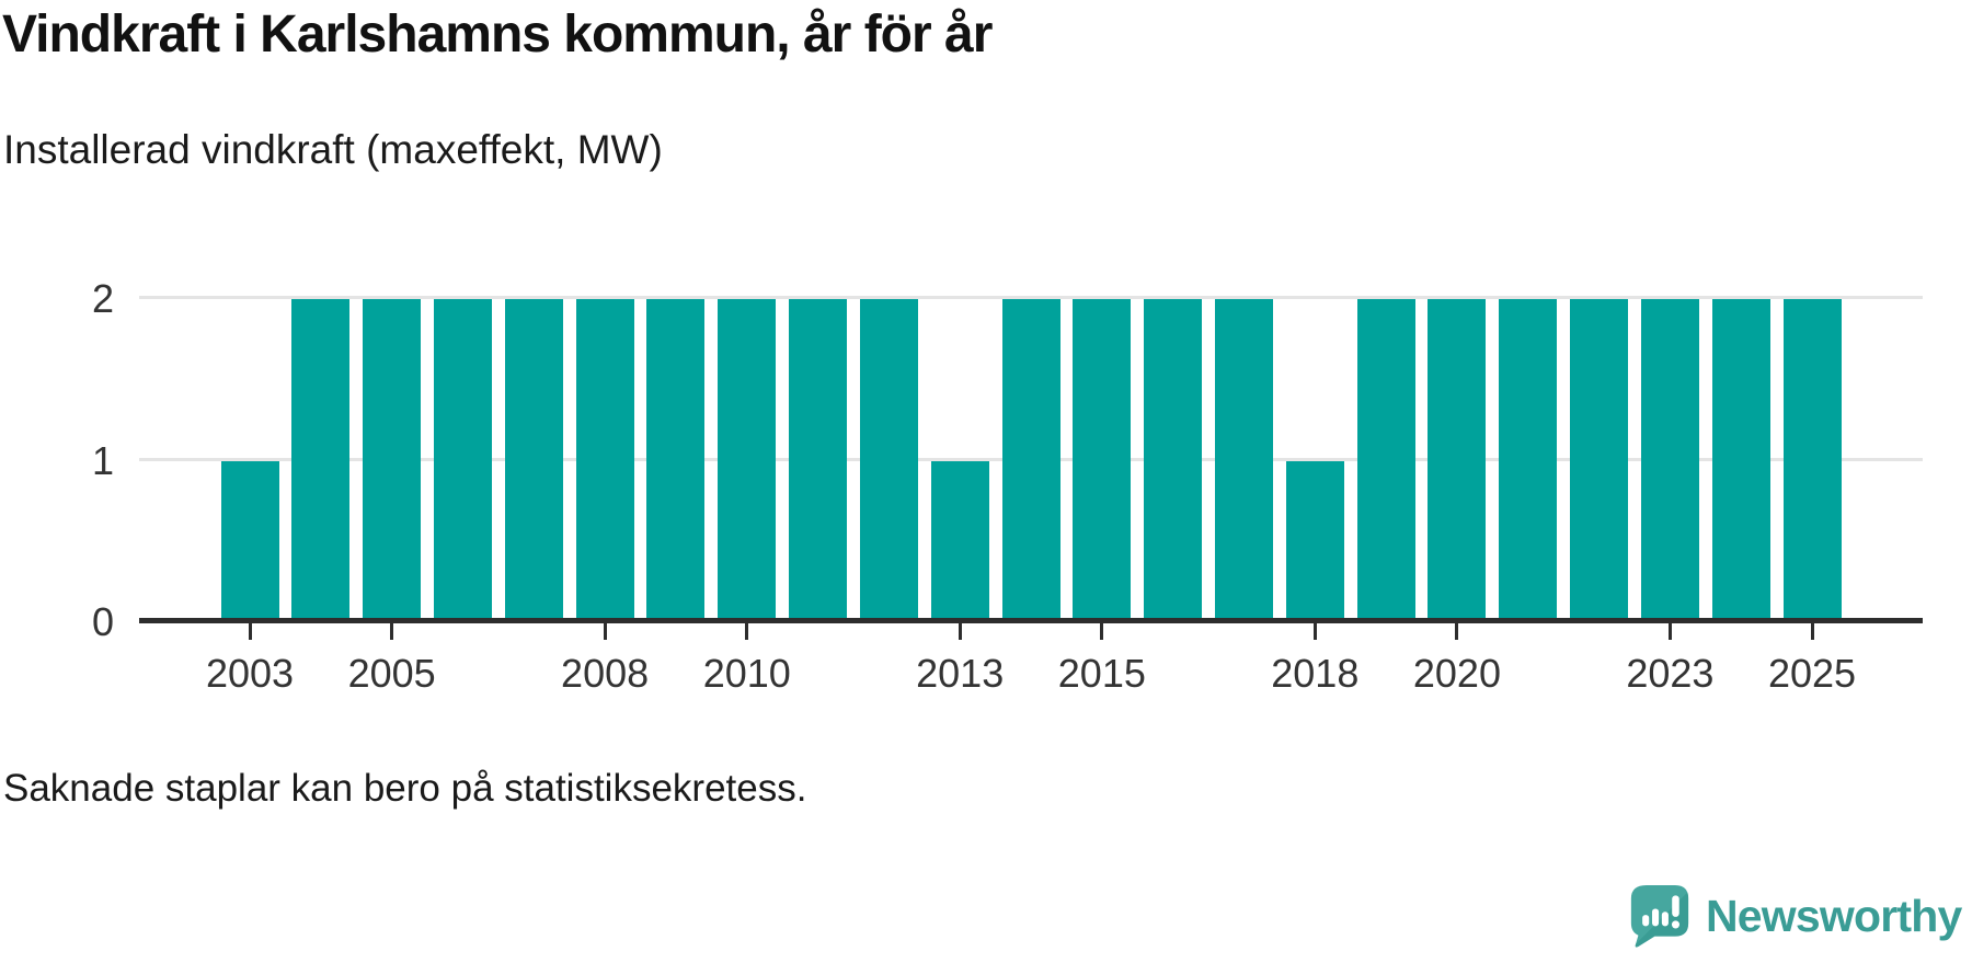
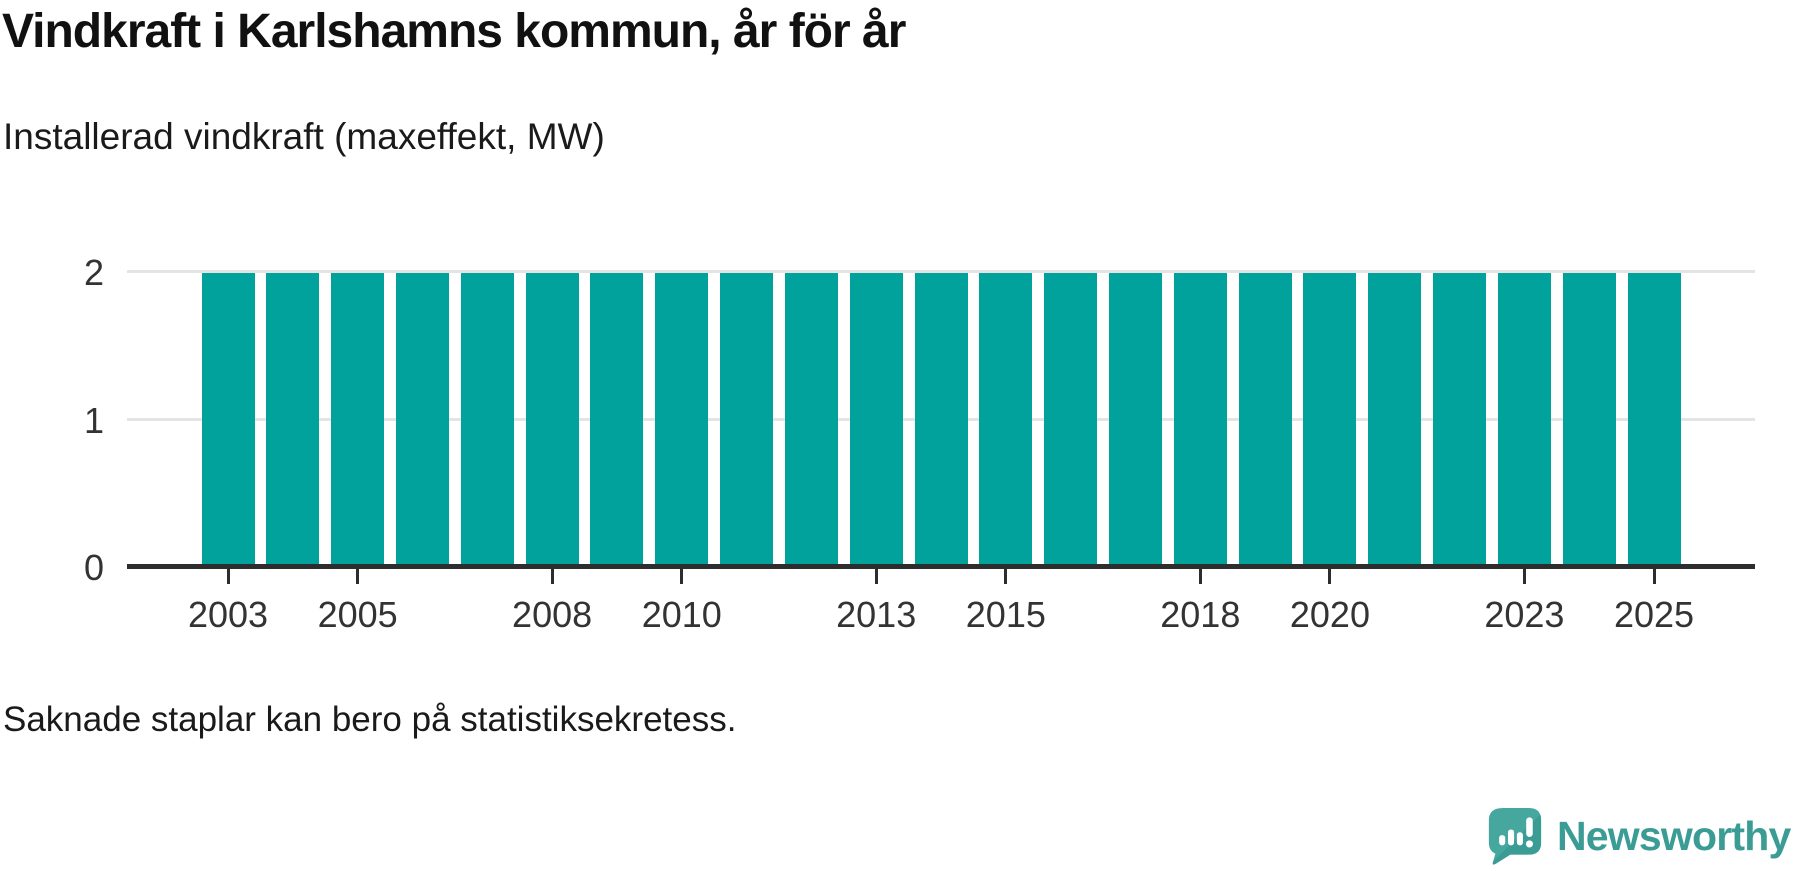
2003: 1 -> 2
2013: 1 -> 2
2018: 1 -> 2
